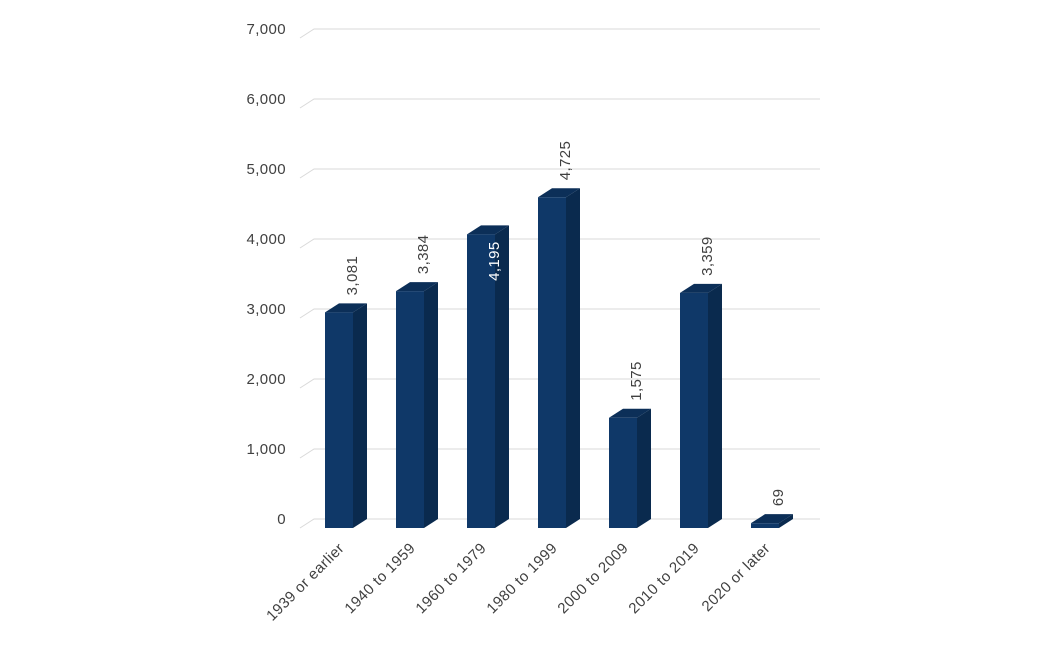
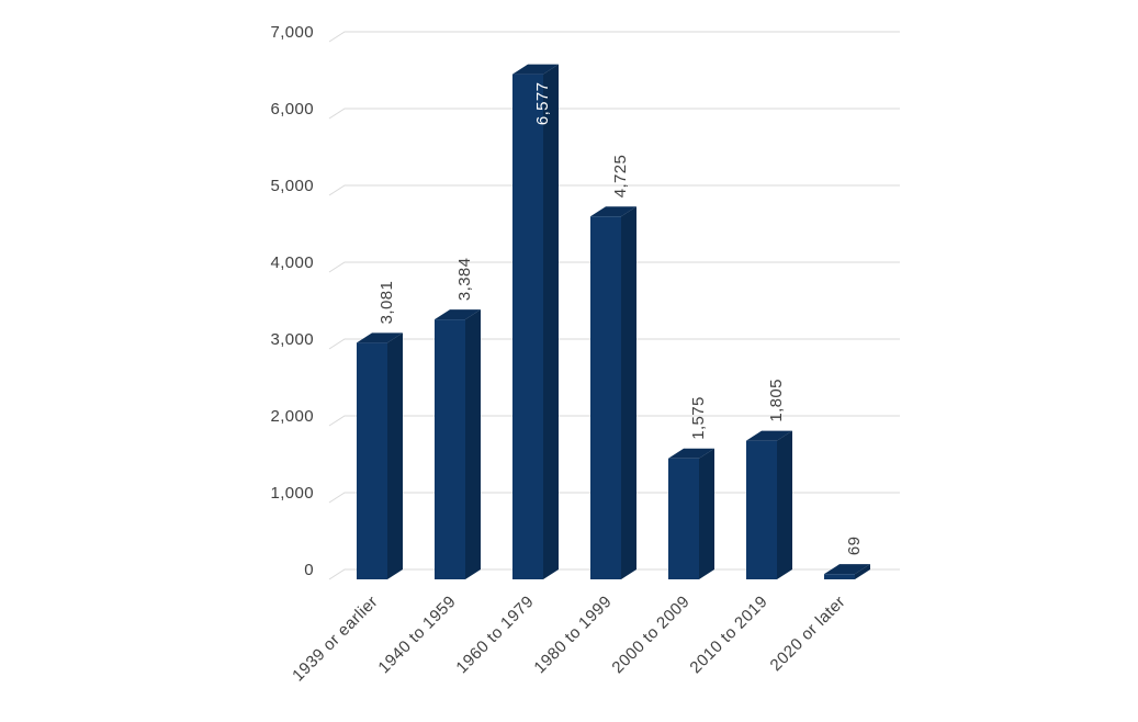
1960 to 1979: 4,195 -> 6,577
2010 to 2019: 3,359 -> 1,805
